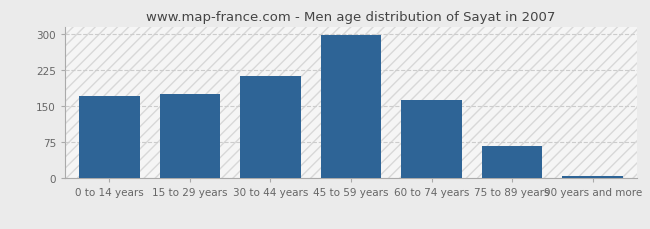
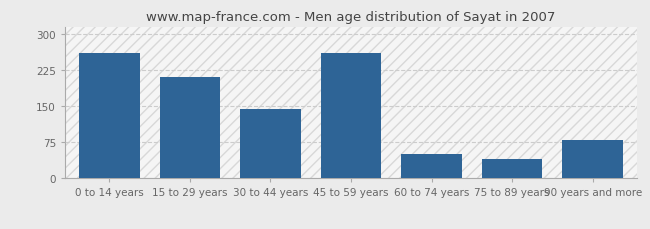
0 to 14 years: 172 -> 260
15 to 29 years: 176 -> 210
30 to 44 years: 213 -> 145
45 to 59 years: 297 -> 260
60 to 74 years: 163 -> 50
75 to 89 years: 68 -> 40
90 years and more: 5 -> 80
